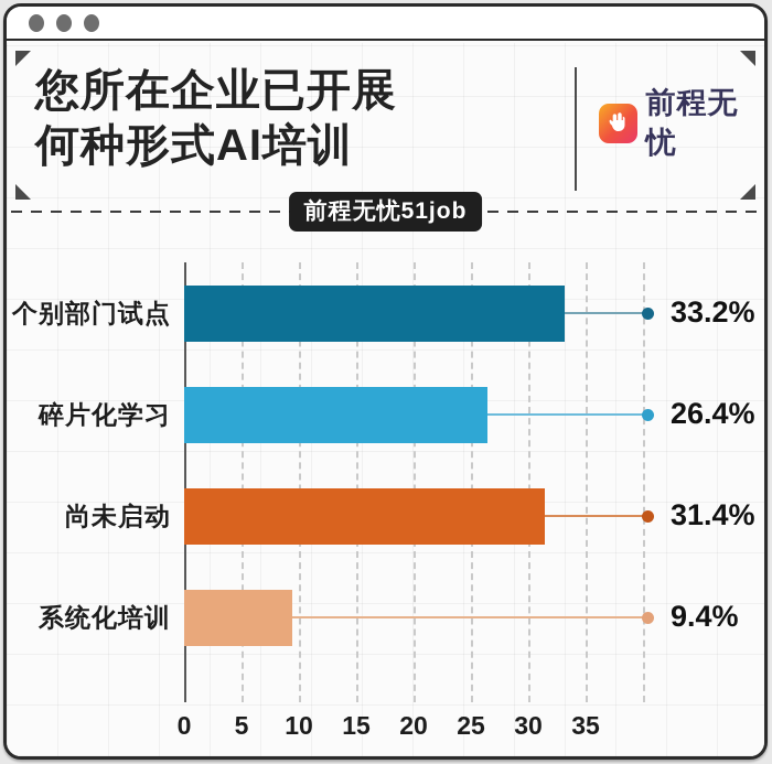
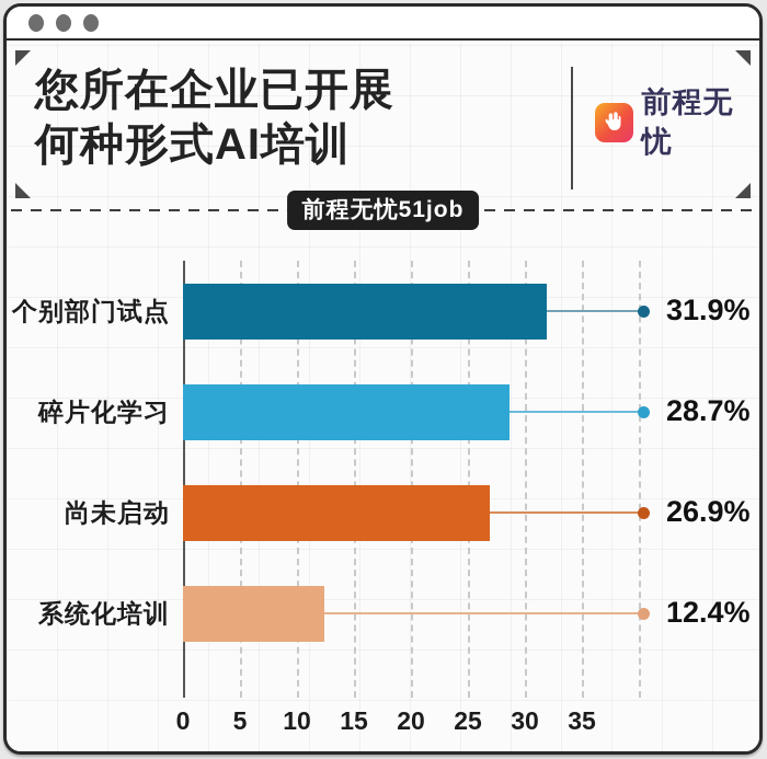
个别部门试点: 33.2% -> 31.9%
碎片化学习: 26.4% -> 28.7%
尚未启动: 31.4% -> 26.9%
系统化培训: 9.4% -> 12.4%
